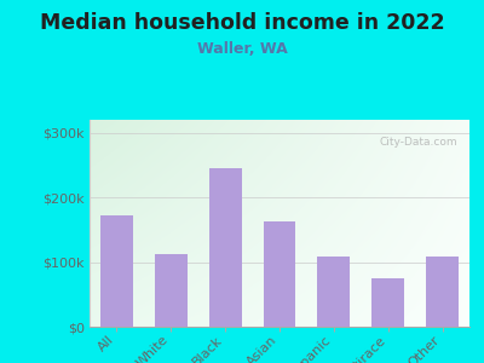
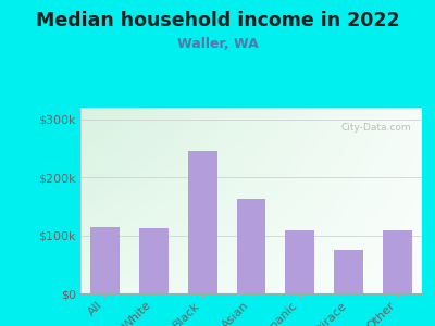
All: $172k -> $115k
